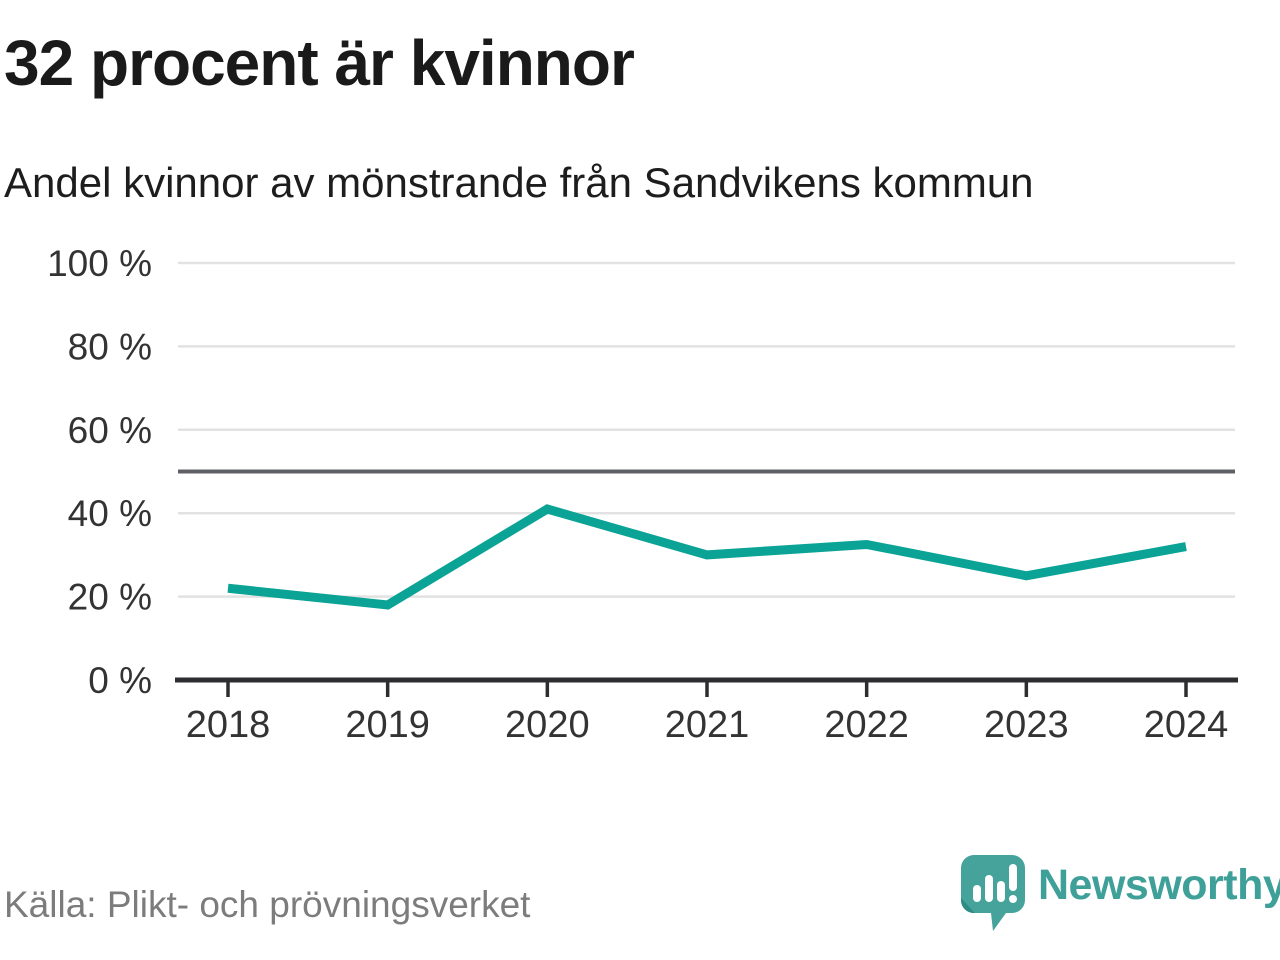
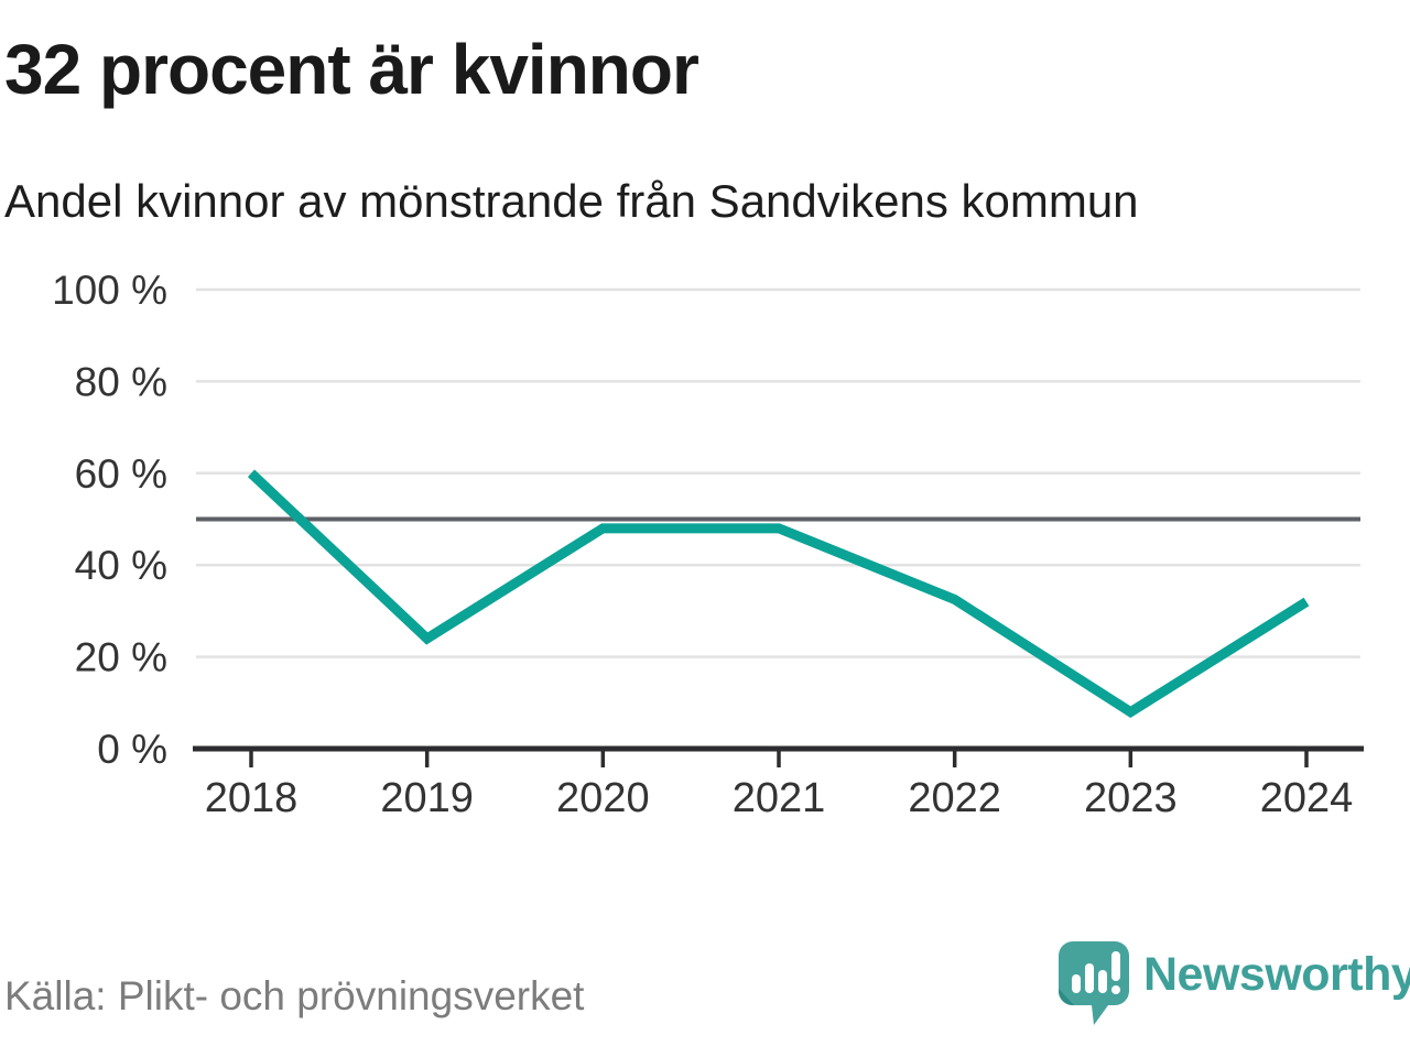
2018: 22% -> 60%
2019: 18% -> 24%
2020: 41% -> 48%
2021: 30% -> 48%
2023: 25% -> 8%
